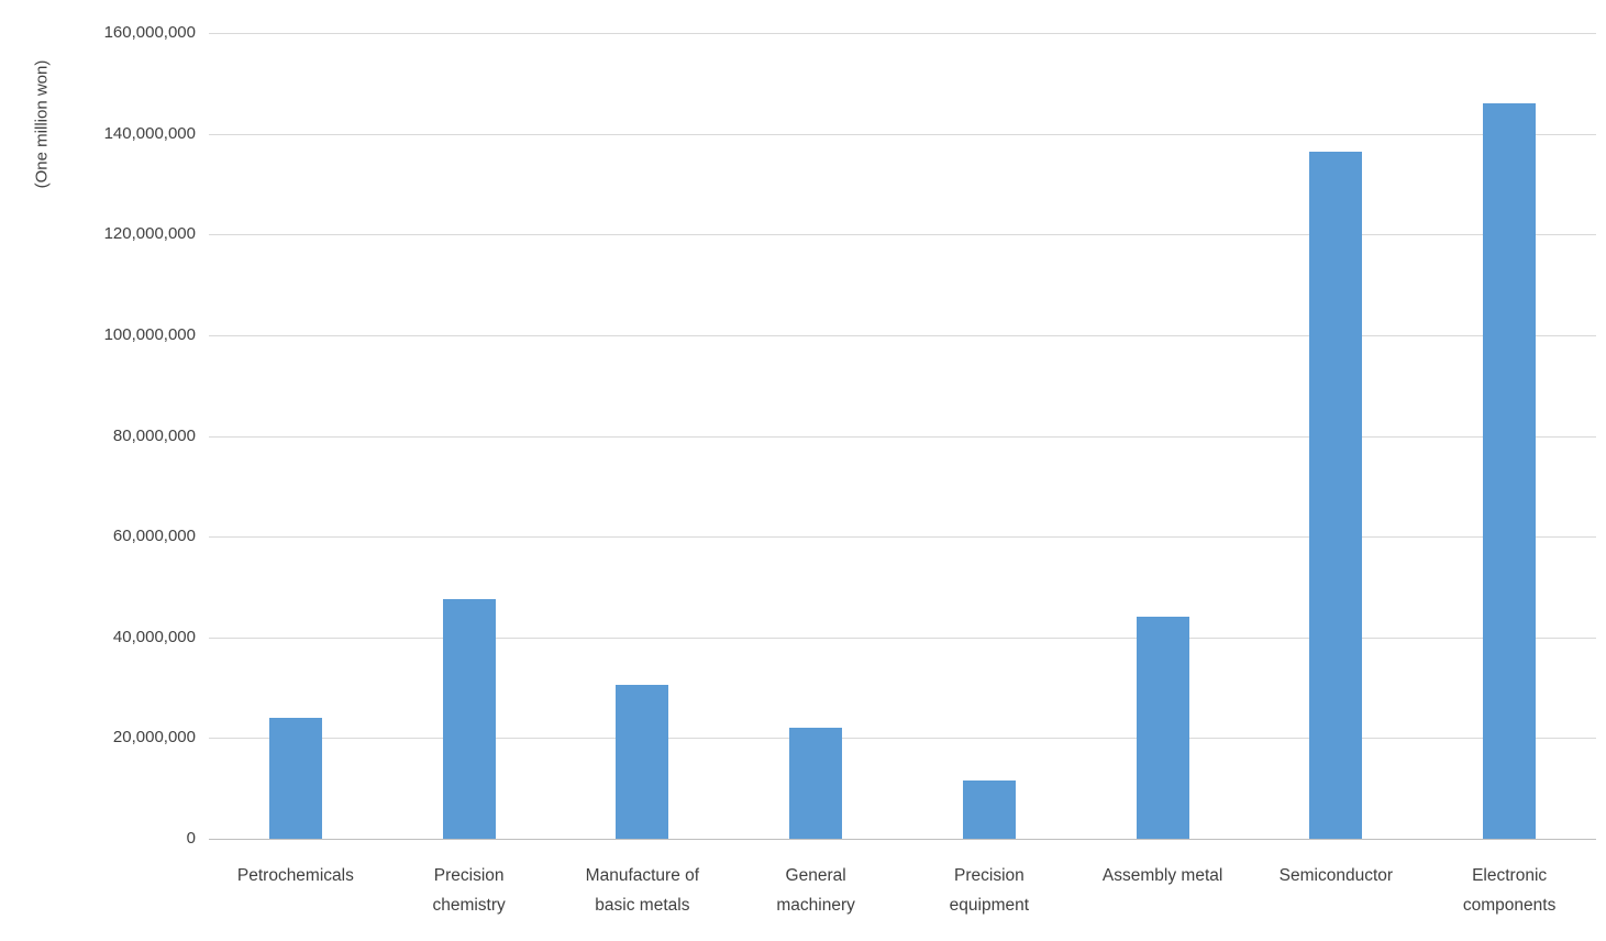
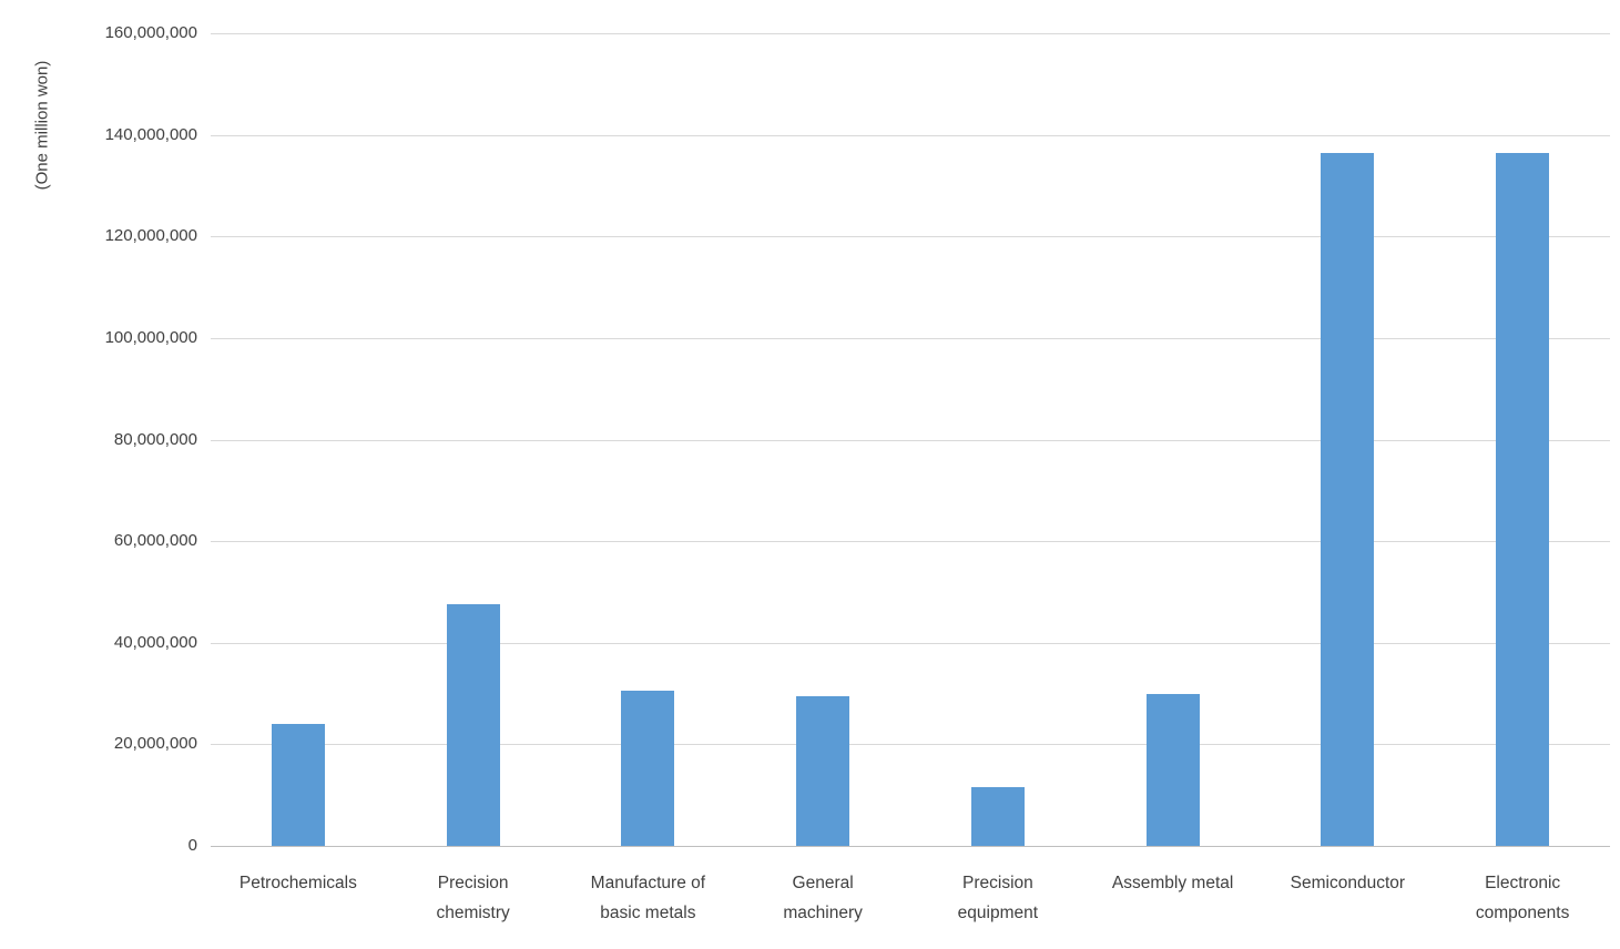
General machinery: 22000000 -> 30000000
Assembly metal: 44000000 -> 30000000
Electronic components: 146000000 -> 136000000
